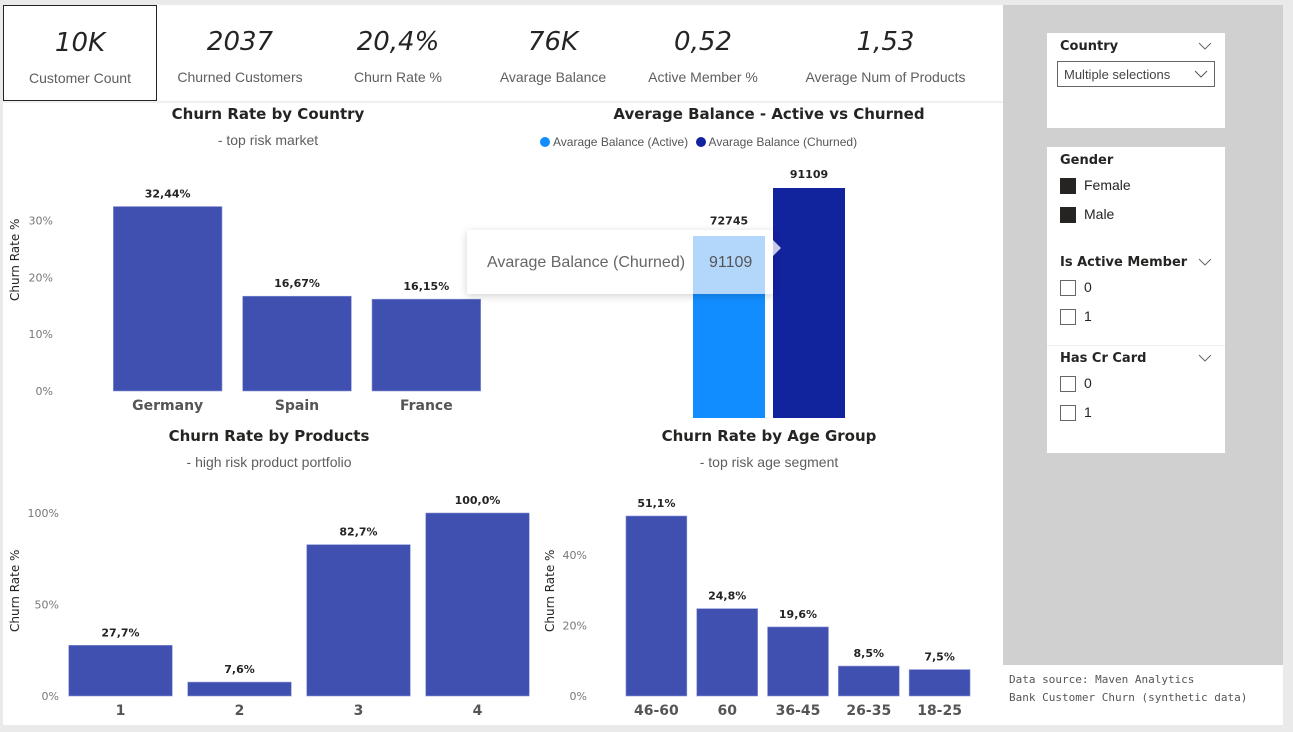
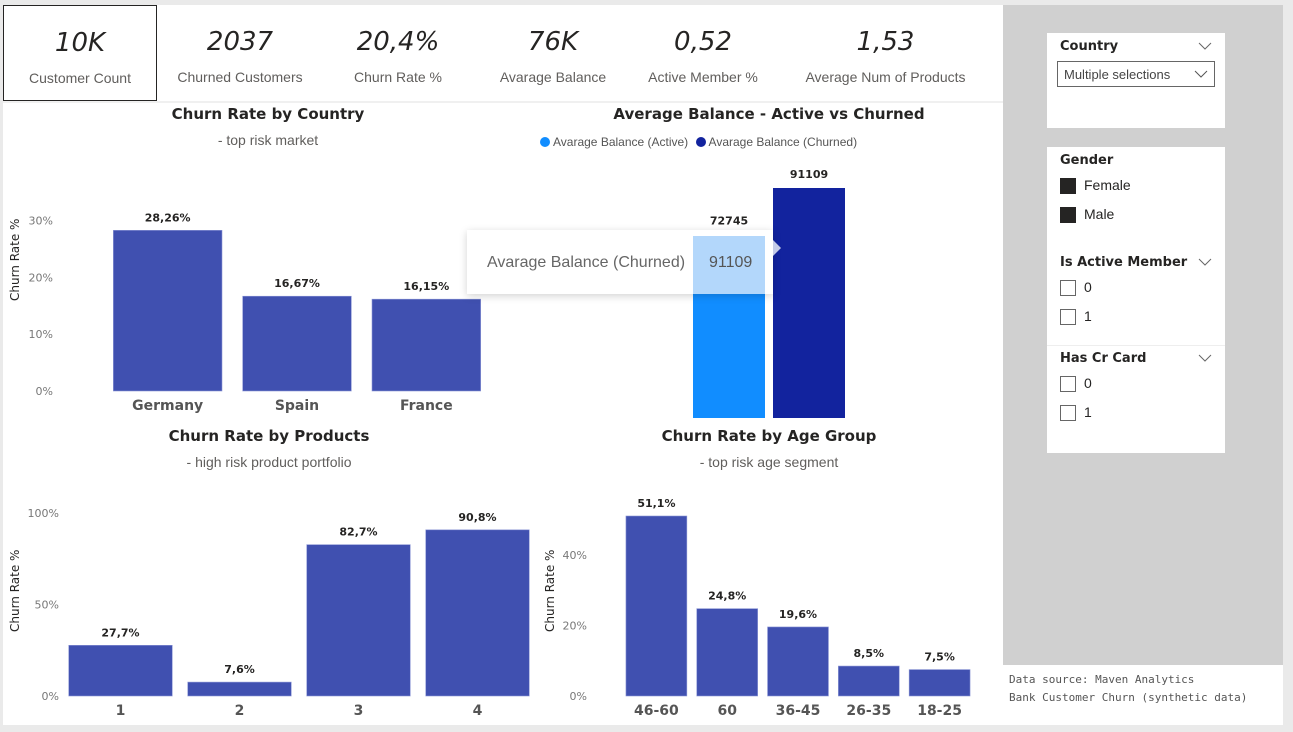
Churn Rate by Country/Germany: 32,44% -> 28,26%
Churn Rate by Products/4: 100,0% -> 90,8%
